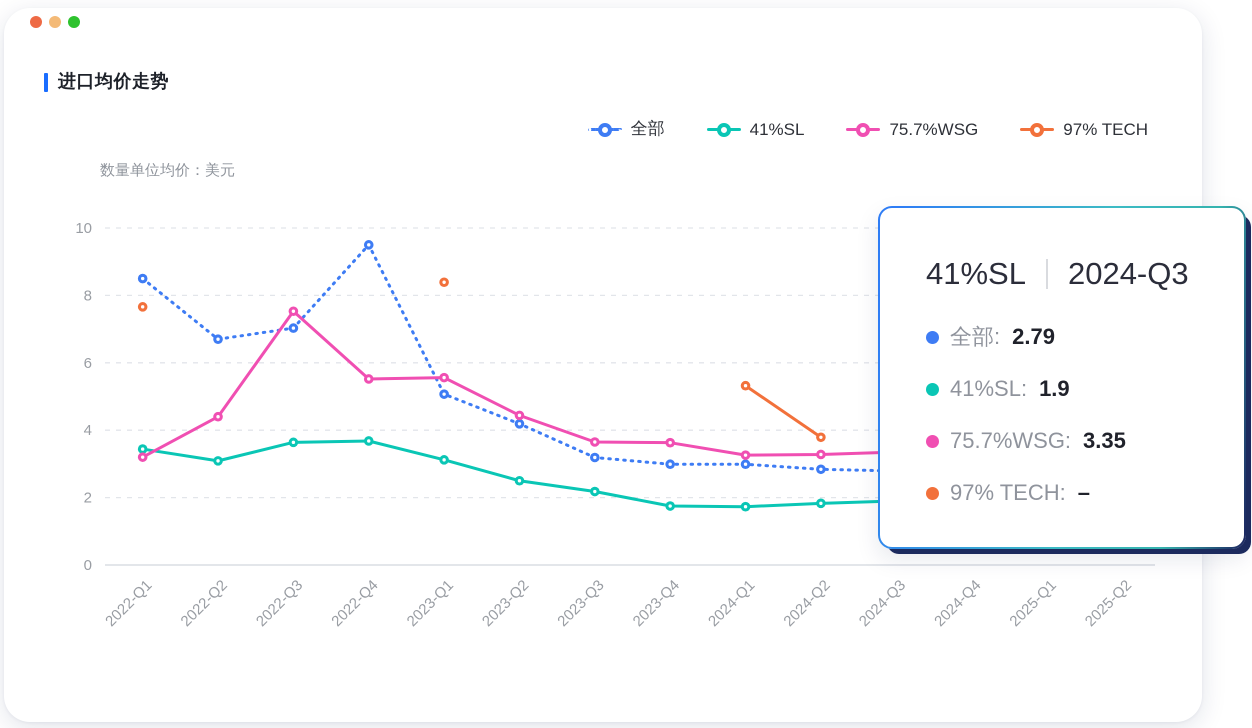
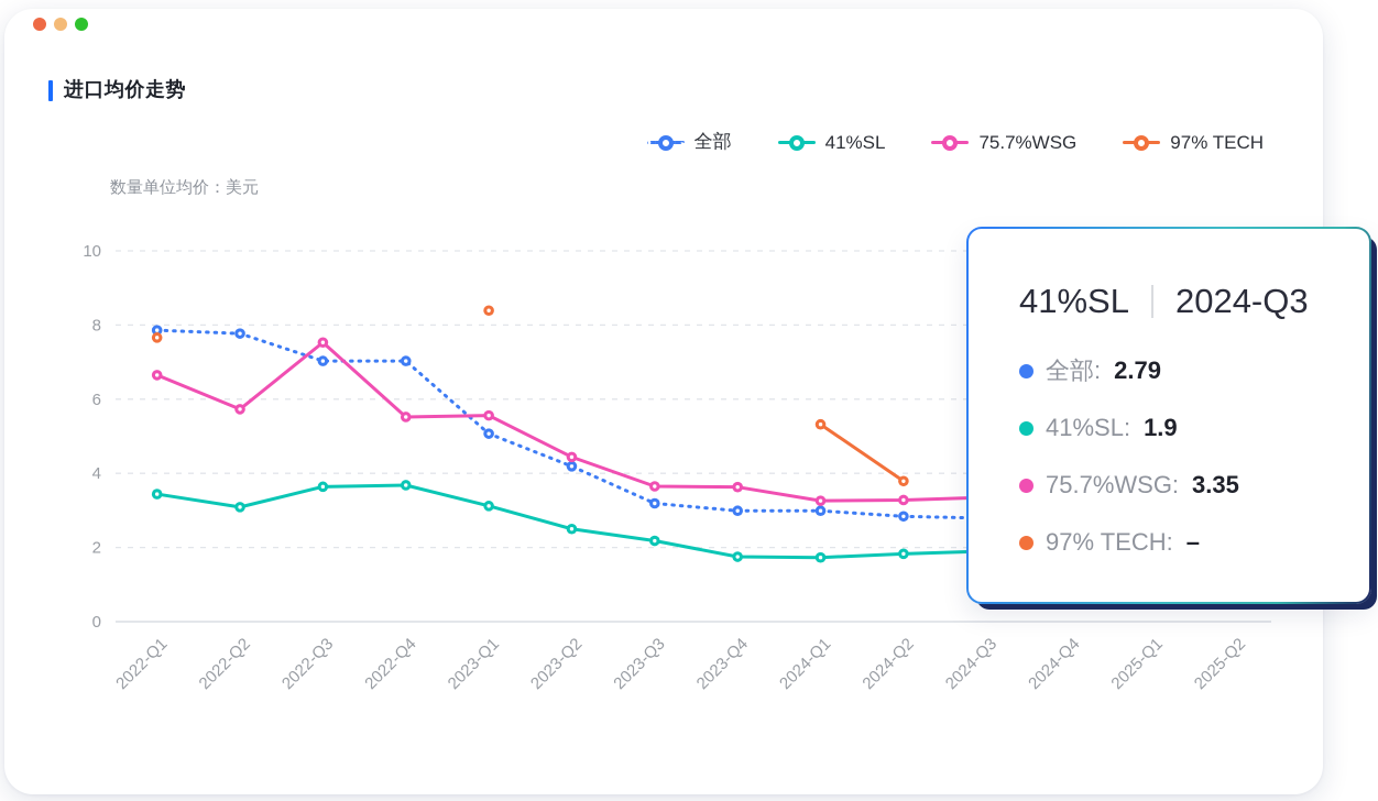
全部/2022-Q1: 8.5 -> 7.9
75.7%WSG/2022-Q1: 3.2 -> 6.7
全部/2022-Q2: 6.7 -> 7.8
75.7%WSG/2022-Q2: 4.4 -> 5.7
全部/2022-Q4: 9.5 -> 7.0
